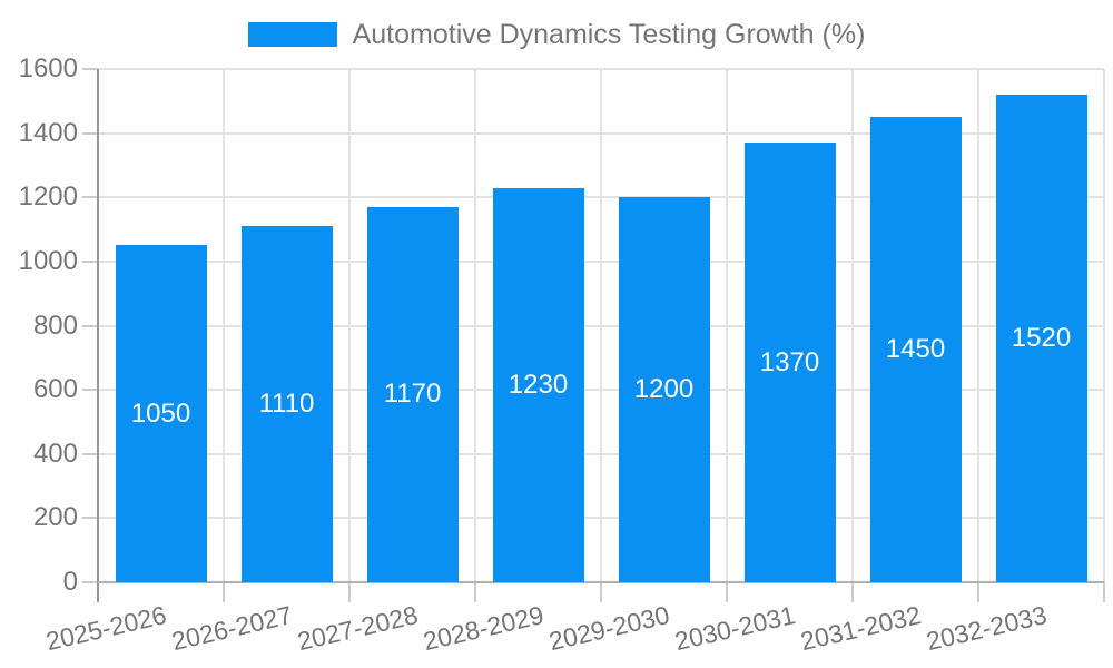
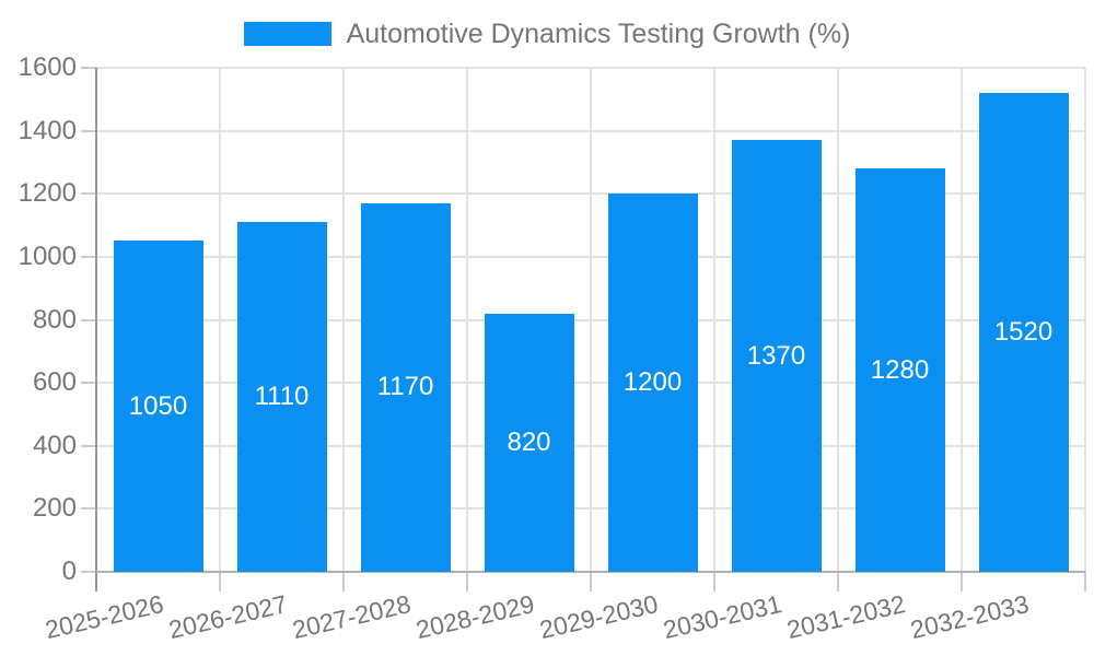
2028-2029: 1230 -> 820
2031-2032: 1450 -> 1280
